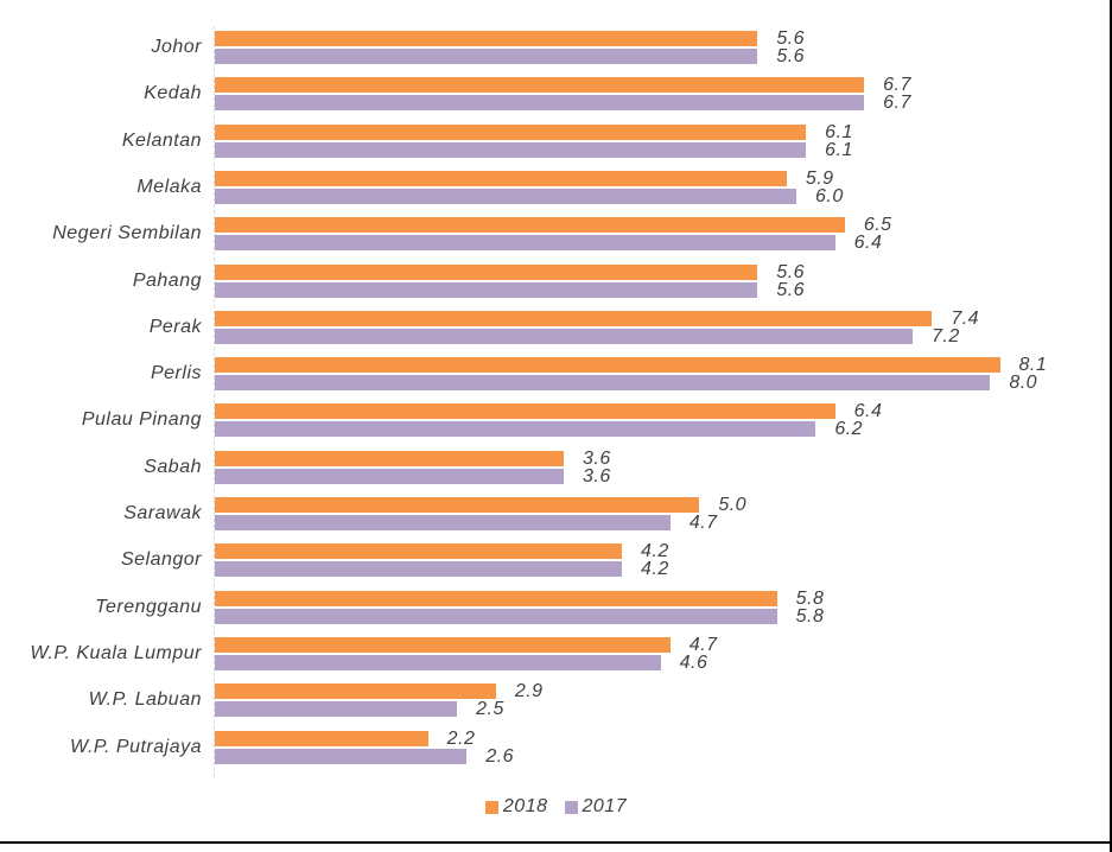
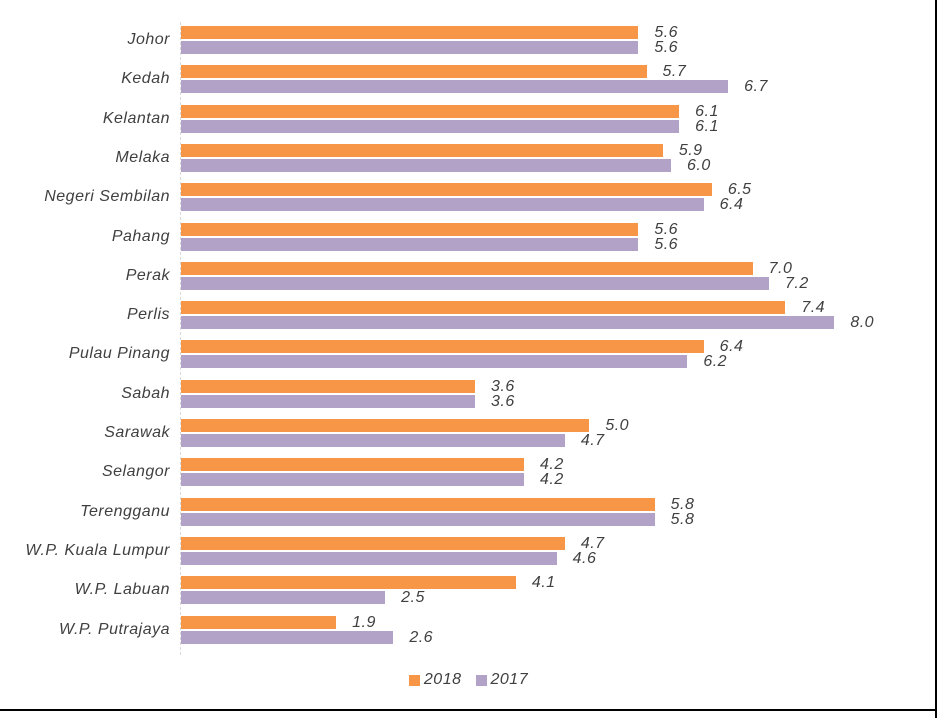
2018/Kedah: 6.7 -> 5.7
2018/Perak: 7.4 -> 7.0
2018/Perlis: 8.1 -> 7.4
2018/W.P. Labuan: 2.9 -> 4.1
2018/W.P. Putrajaya: 2.2 -> 1.9
